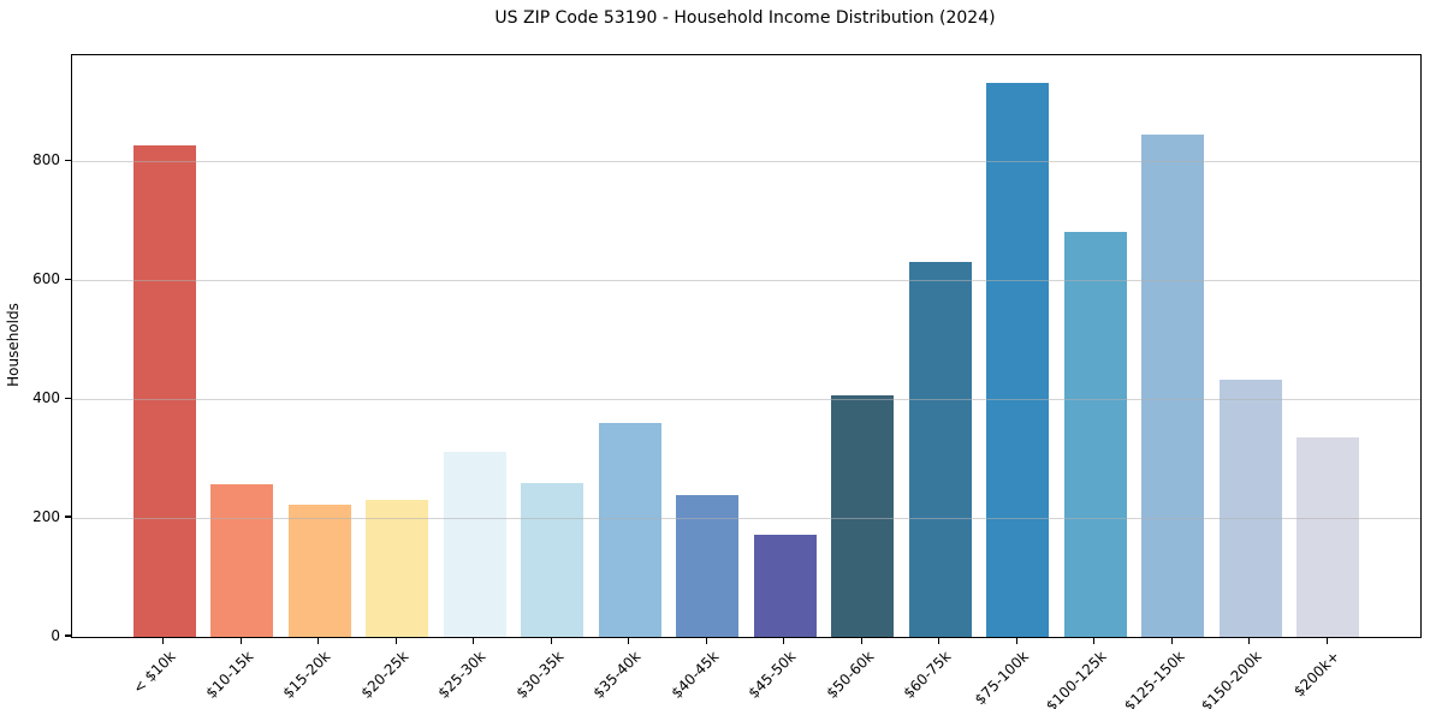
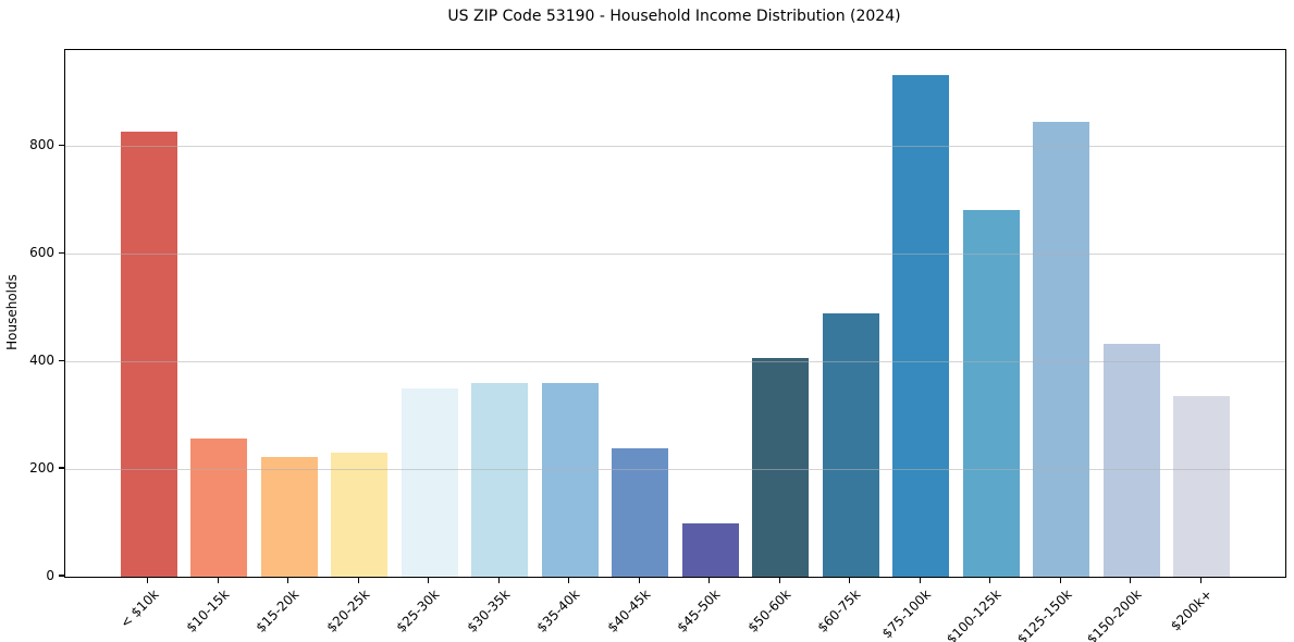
$25-30k: 310 -> 350
$30-35k: 260 -> 360
$45-50k: 170 -> 100
$60-75k: 630 -> 490
